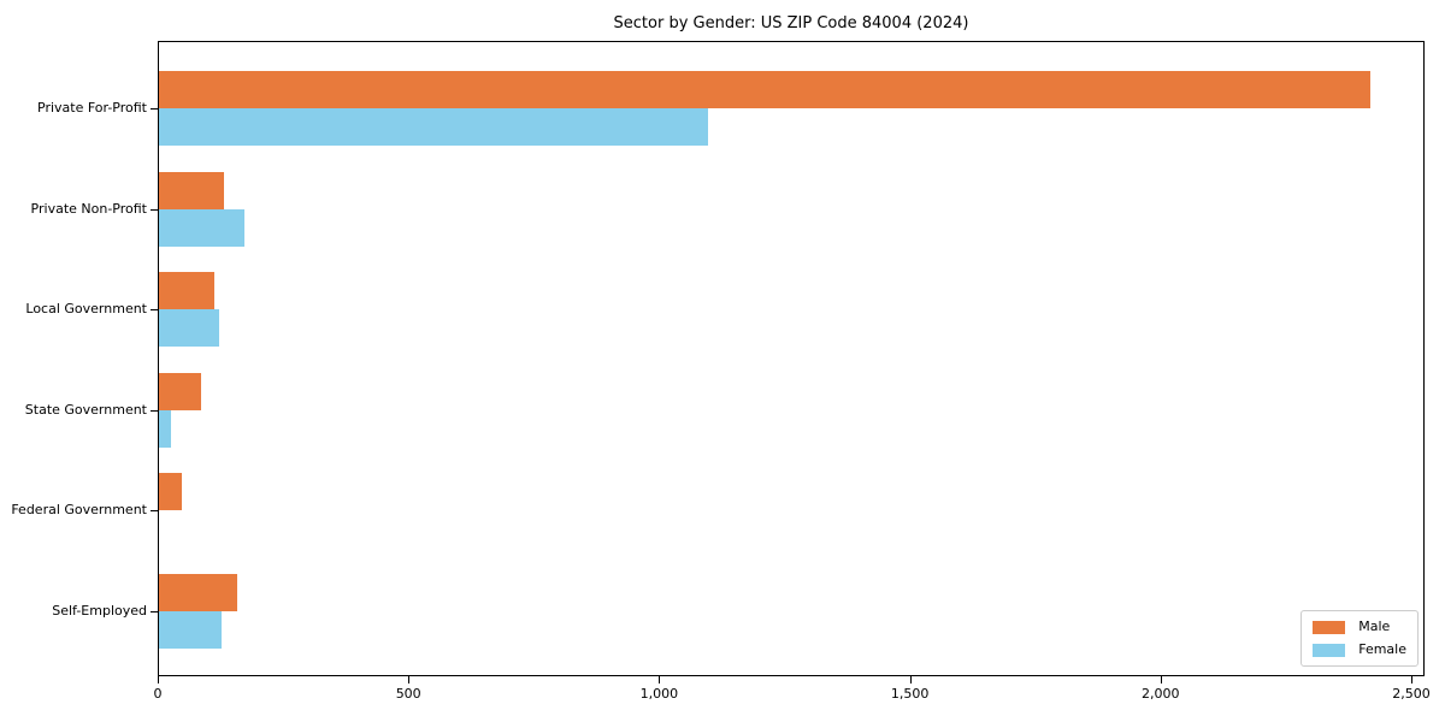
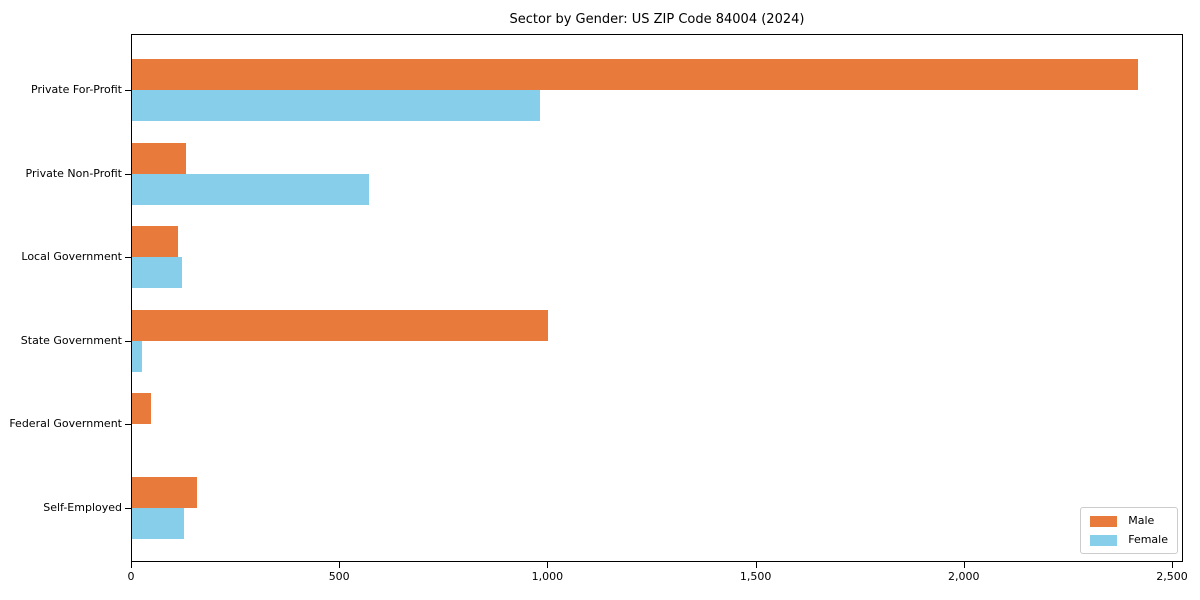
Female/Private For-Profit: 1100 -> 980
Female/Private Non-Profit: 170 -> 570
Male/State Government: 80 -> 1000
